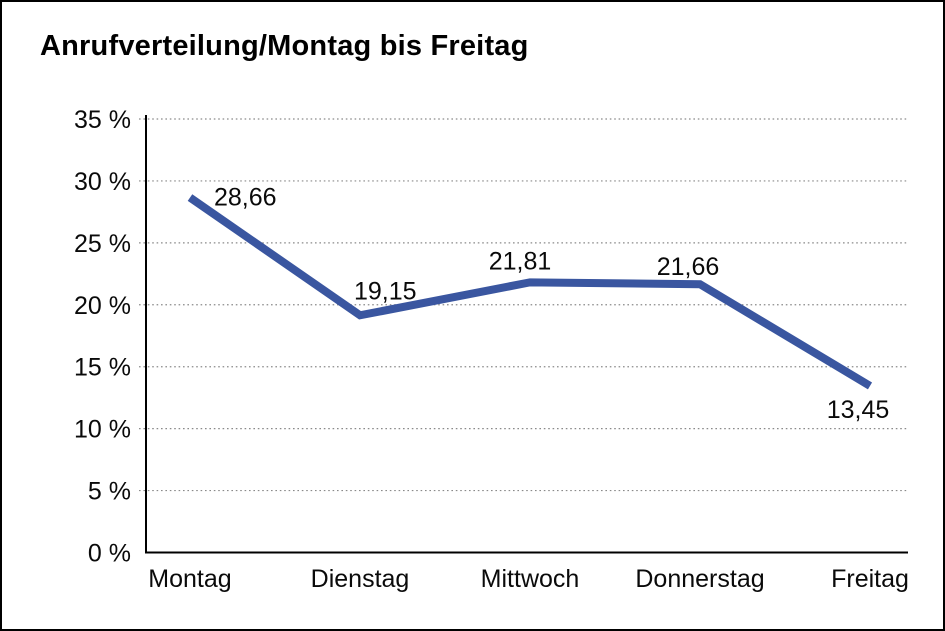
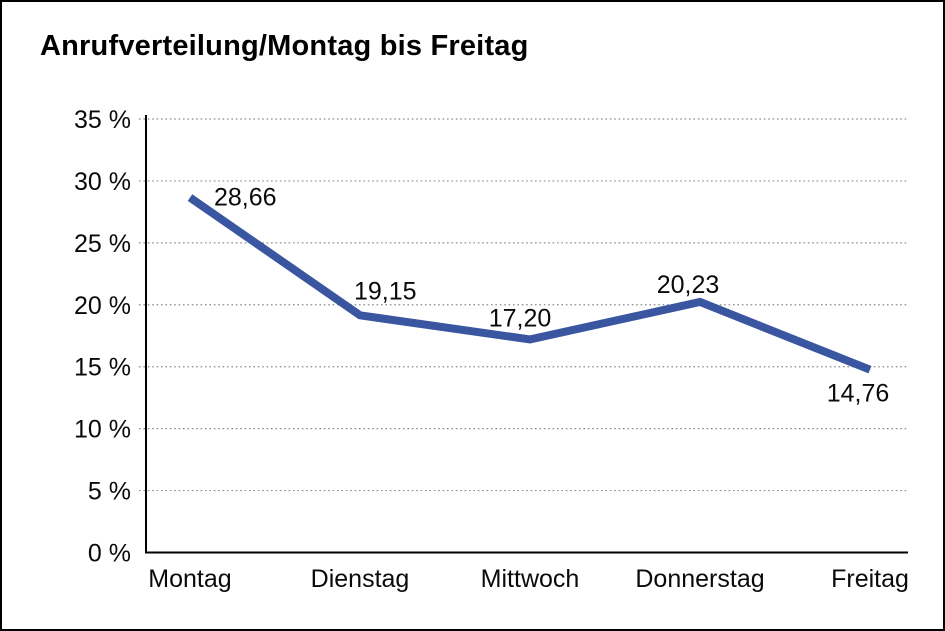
Mittwoch: 21,81 -> 17,20
Donnerstag: 21,66 -> 20,23
Freitag: 13,45 -> 14,76
